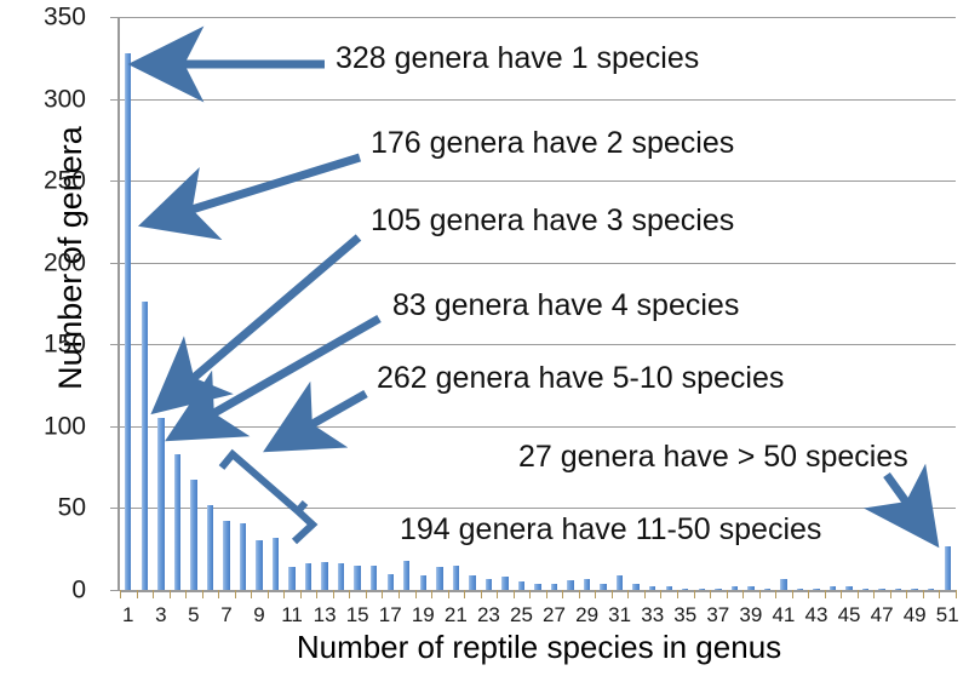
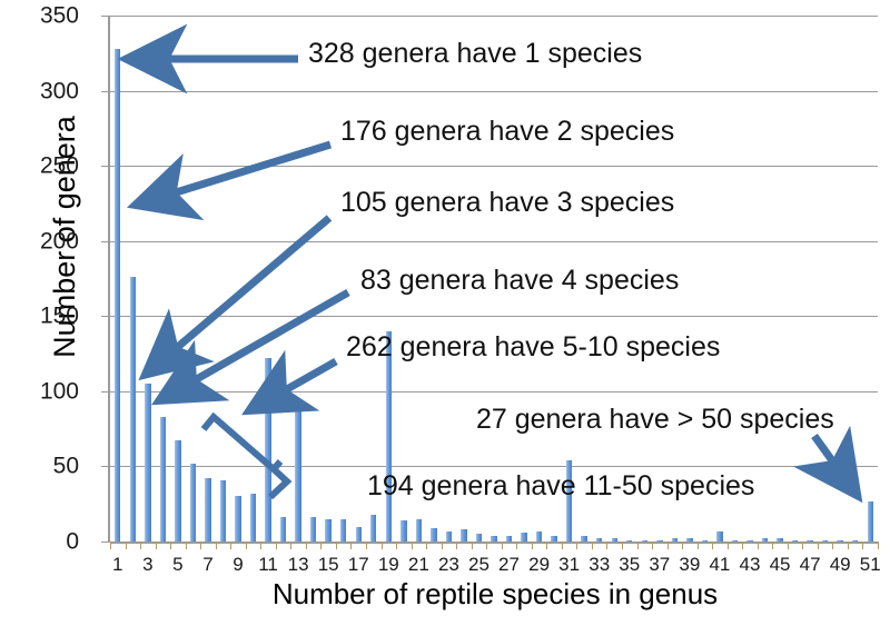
11: 14 -> 122
13: 17 -> 93
19: 9 -> 140
31: 9 -> 54
